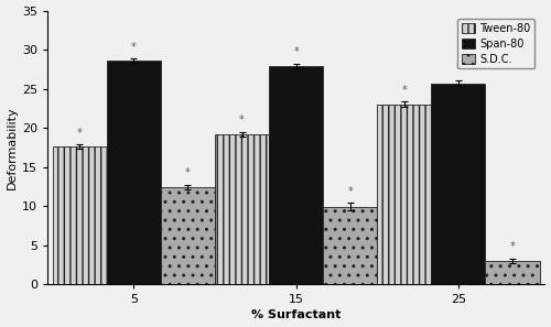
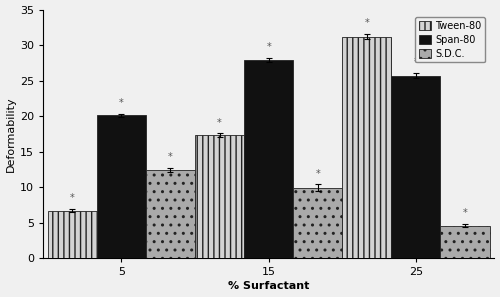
Tween-80/5: 17.6 -> 6.7
Span-80/5: 28.6 -> 20.1
Tween-80/15: 19.2 -> 17.3
Tween-80/25: 23.0 -> 31.2
S.D.C./25: 3.0 -> 4.6
